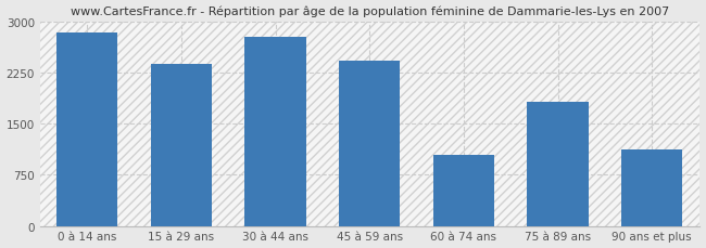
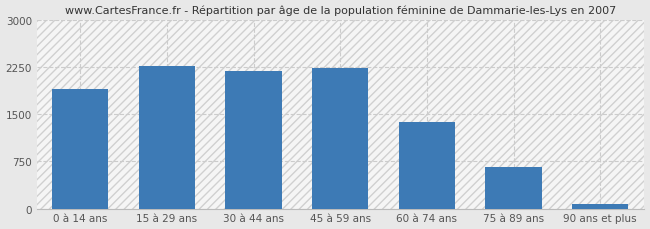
0 à 14 ans: 2840 -> 1900
15 à 29 ans: 2380 -> 2270
30 à 44 ans: 2780 -> 2190
45 à 59 ans: 2420 -> 2230
60 à 74 ans: 1040 -> 1380
75 à 89 ans: 1820 -> 660
90 ans et plus: 1120 -> 80
